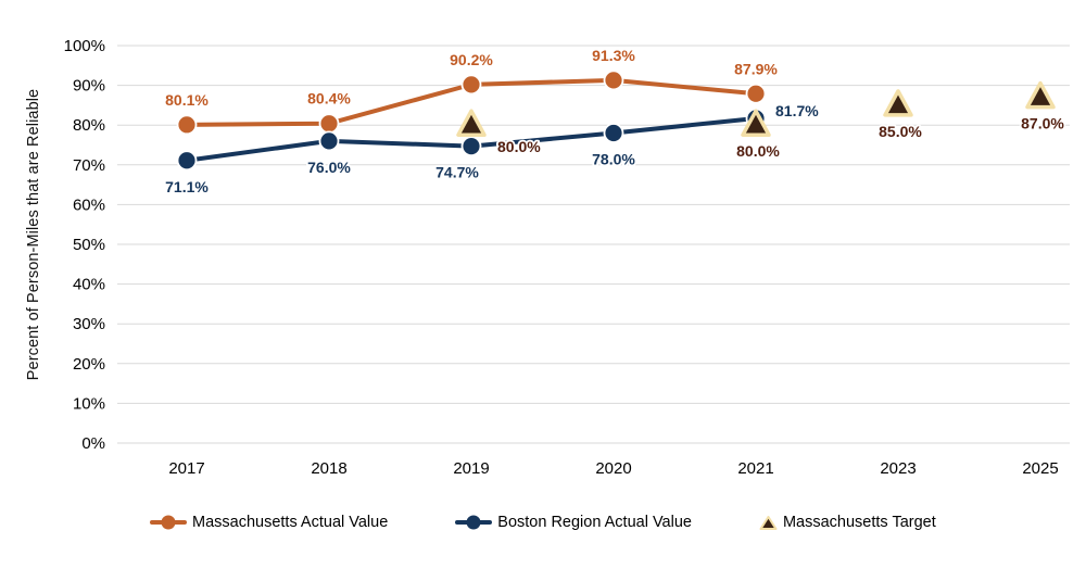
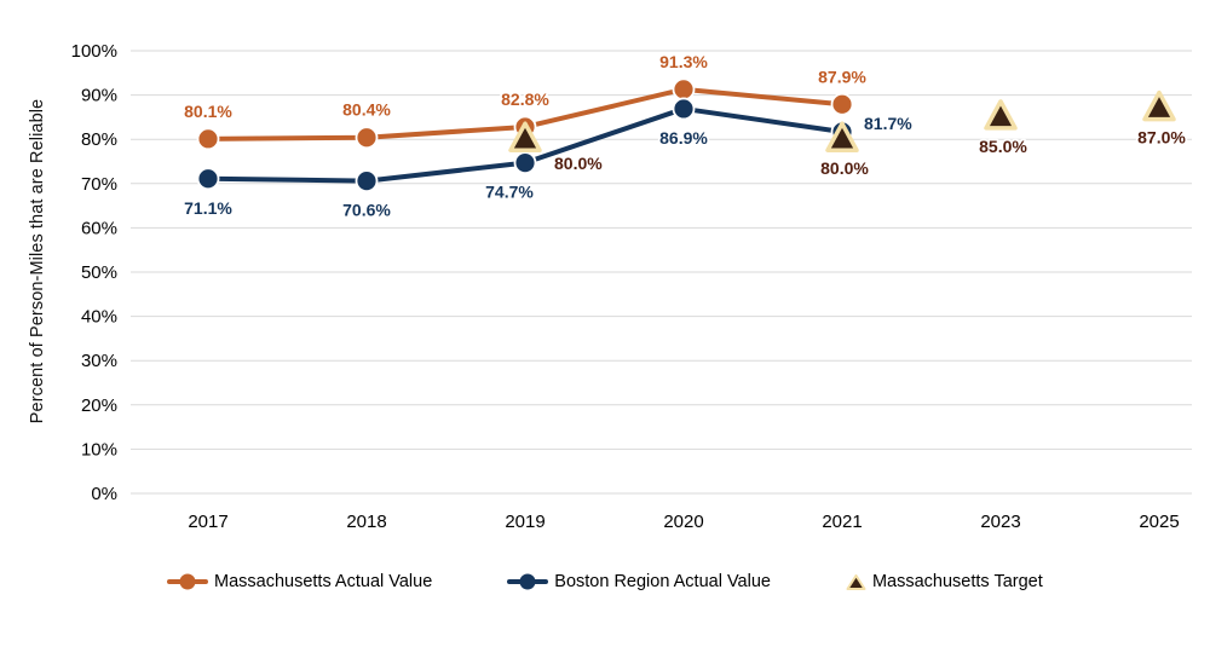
Boston Region Actual Value/2018: 76.0% -> 70.6%
Massachusetts Actual Value/2019: 90.2% -> 82.8%
Boston Region Actual Value/2020: 78.0% -> 86.9%
